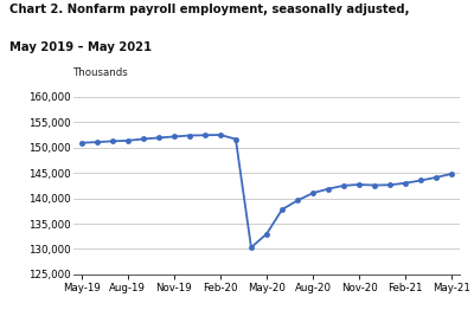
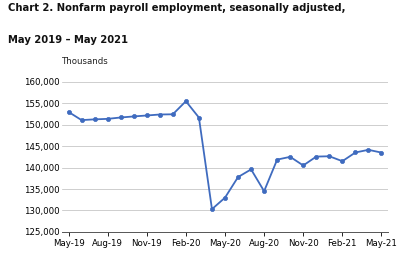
May-19: 150,900 -> 153,000
Feb-20: 152,500 -> 155,500
Aug-20: 141,000 -> 134,500
Nov-20: 142,700 -> 140,500
Feb-21: 143,000 -> 141,500
May-21: 144,800 -> 143,500
